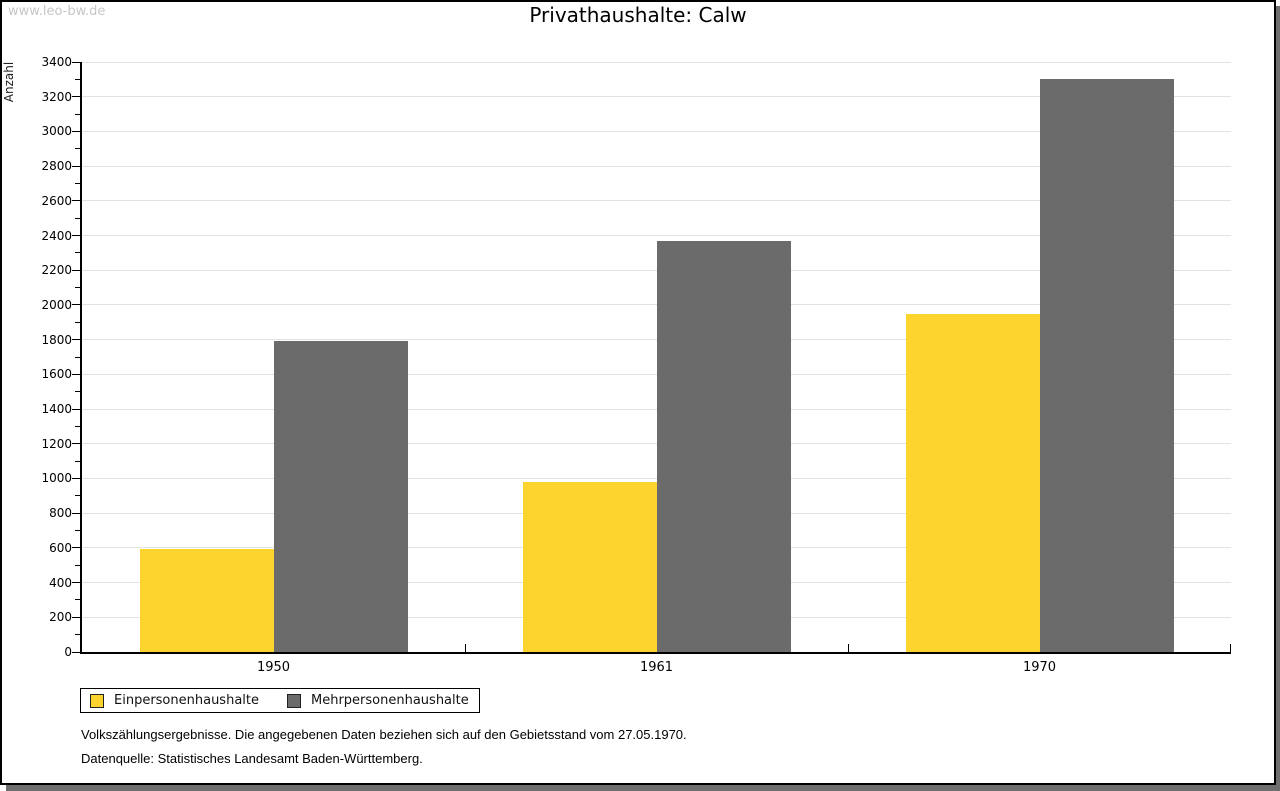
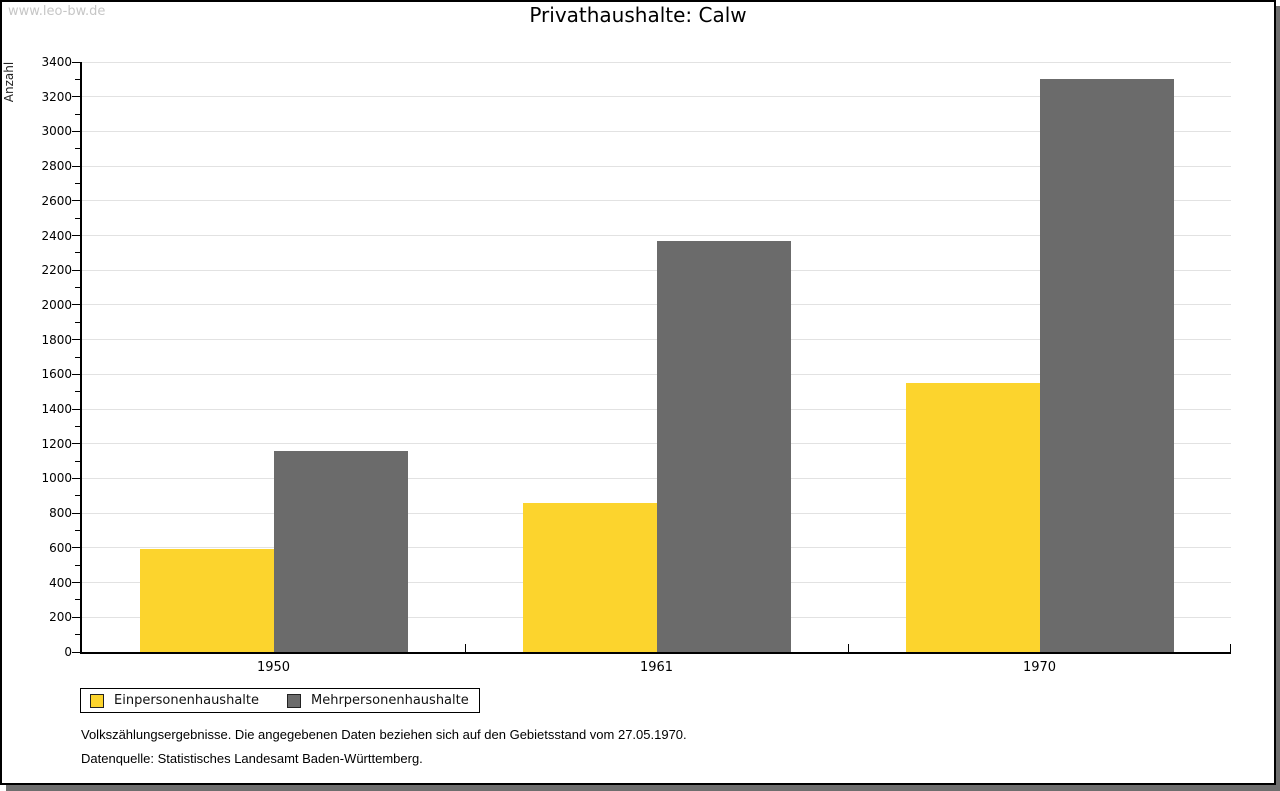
Mehrpersonenhaushalte/1950: 1790 -> 1160
Einpersonenhaushalte/1961: 980 -> 860
Einpersonenhaushalte/1970: 1950 -> 1550
